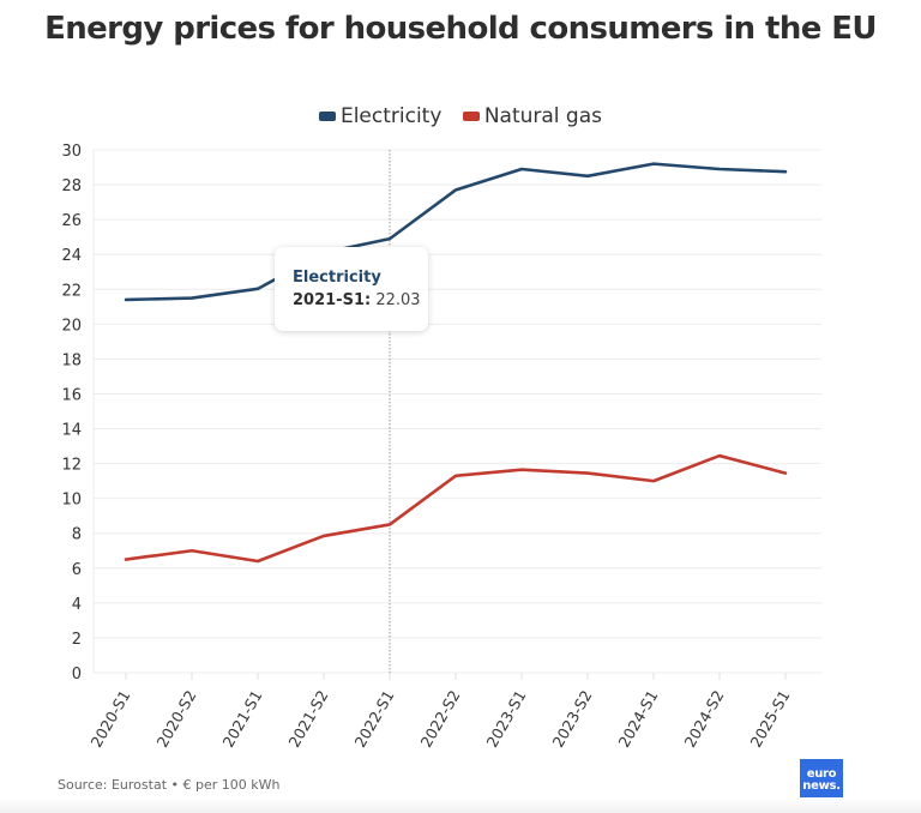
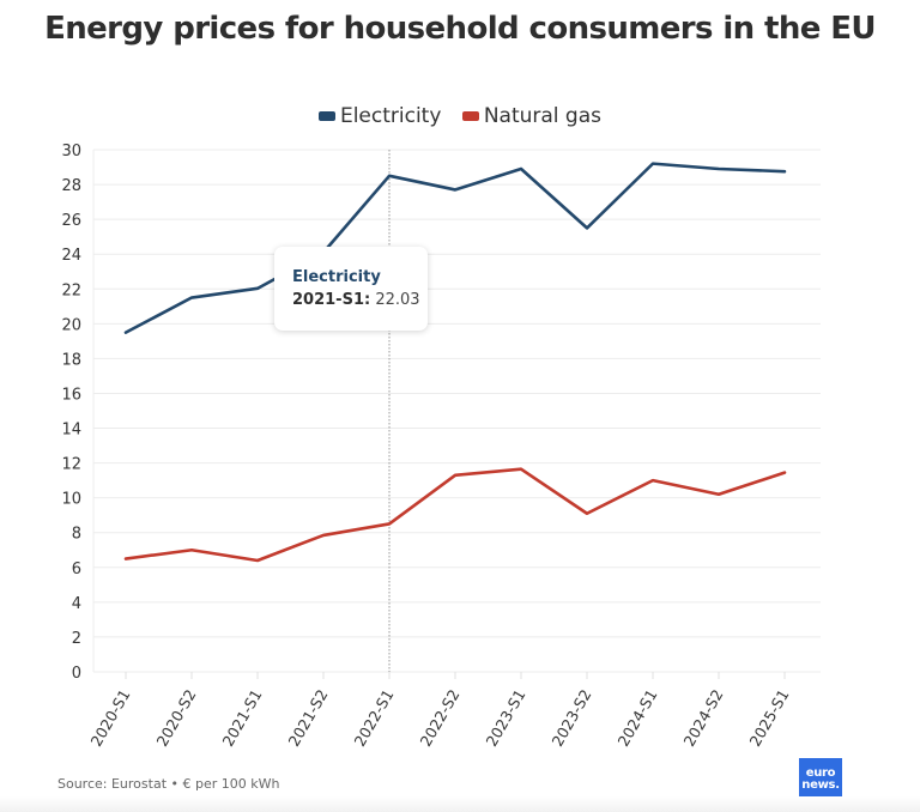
Electricity/2020-S1: 21.4 -> 19.5
Electricity/2022-S1: 24.9 -> 28.5
Electricity/2023-S2: 28.5 -> 25.5
Natural gas/2023-S2: 11.4 -> 9.1
Natural gas/2024-S2: 12.4 -> 10.2
